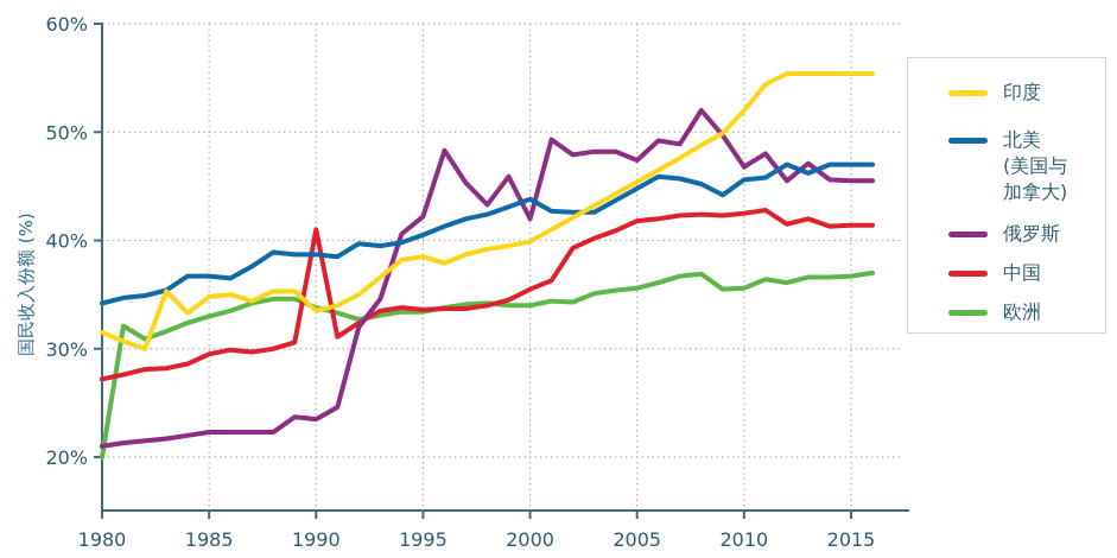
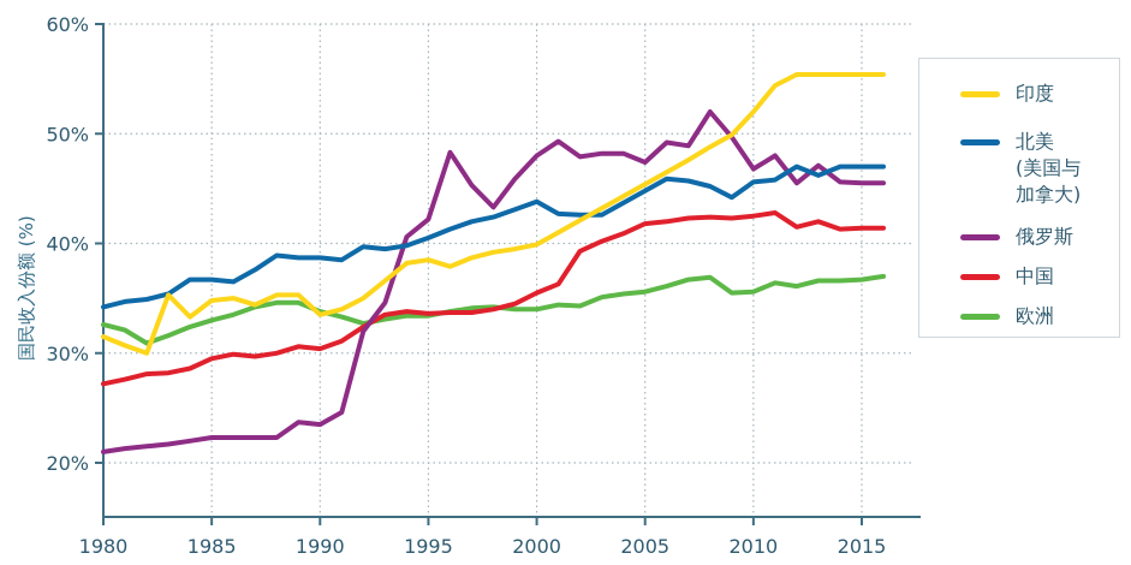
欧洲/1980: 20% -> 33%
中国/1990: 41% -> 30%
俄罗斯/2000: 42% -> 48%
